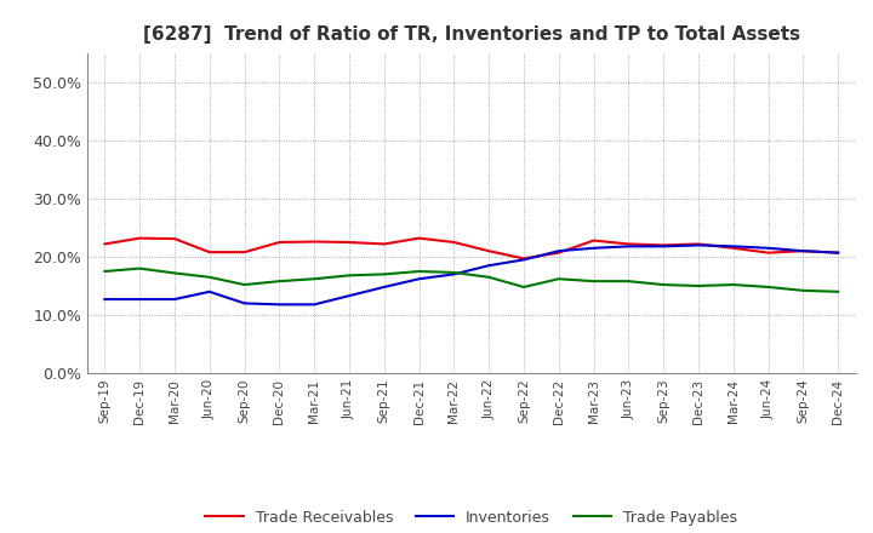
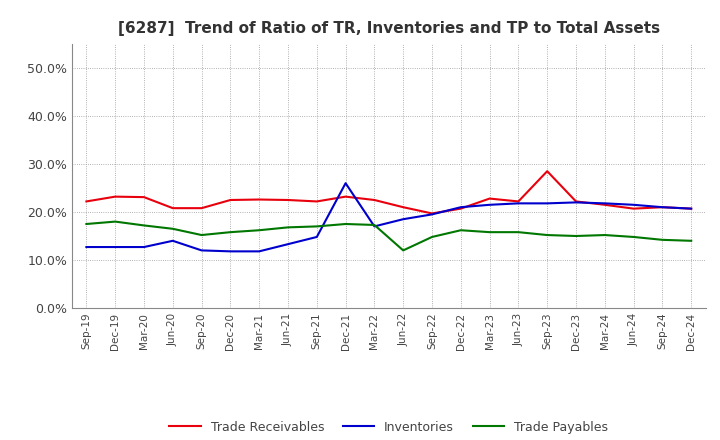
Inventories/Dec-21: 16.2% -> 26.0%
Trade Payables/Jun-22: 16.5% -> 12.0%
Trade Receivables/Sep-23: 22.0% -> 28.5%
